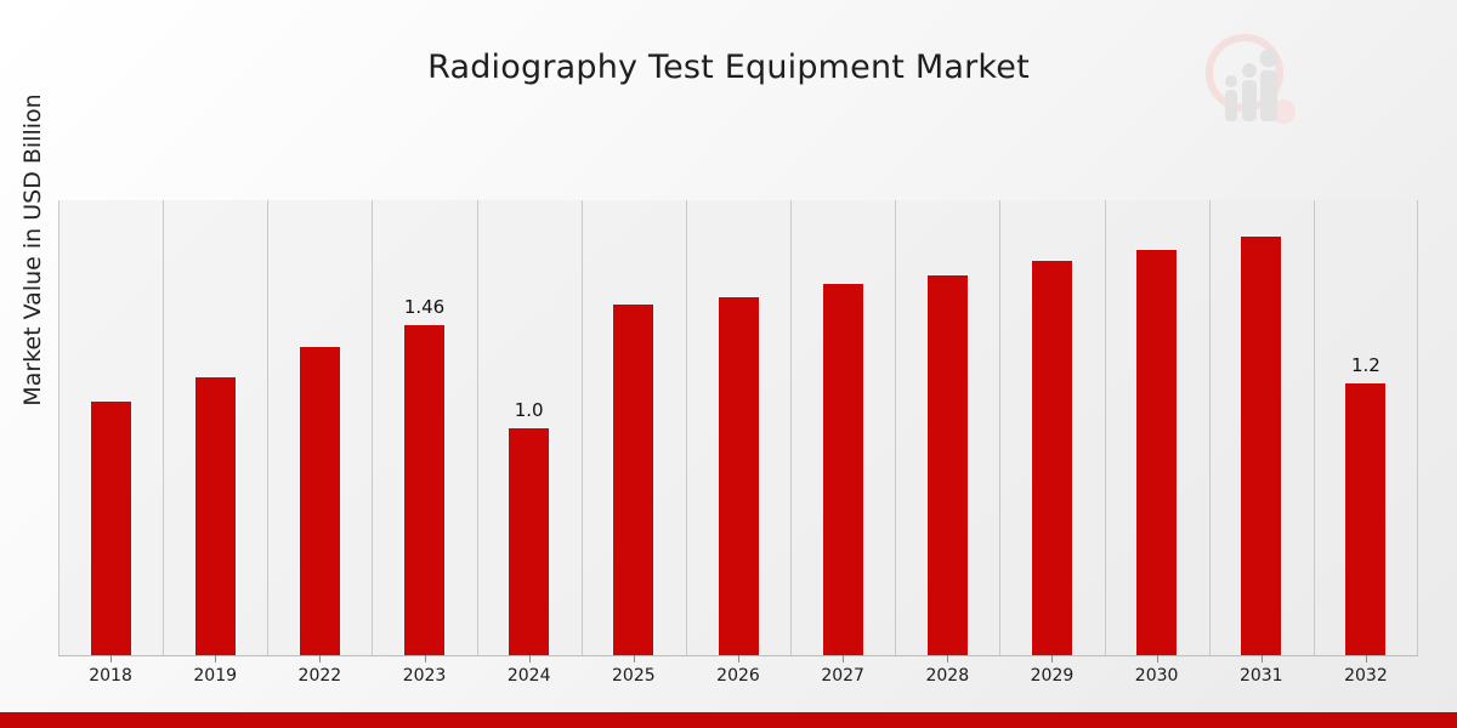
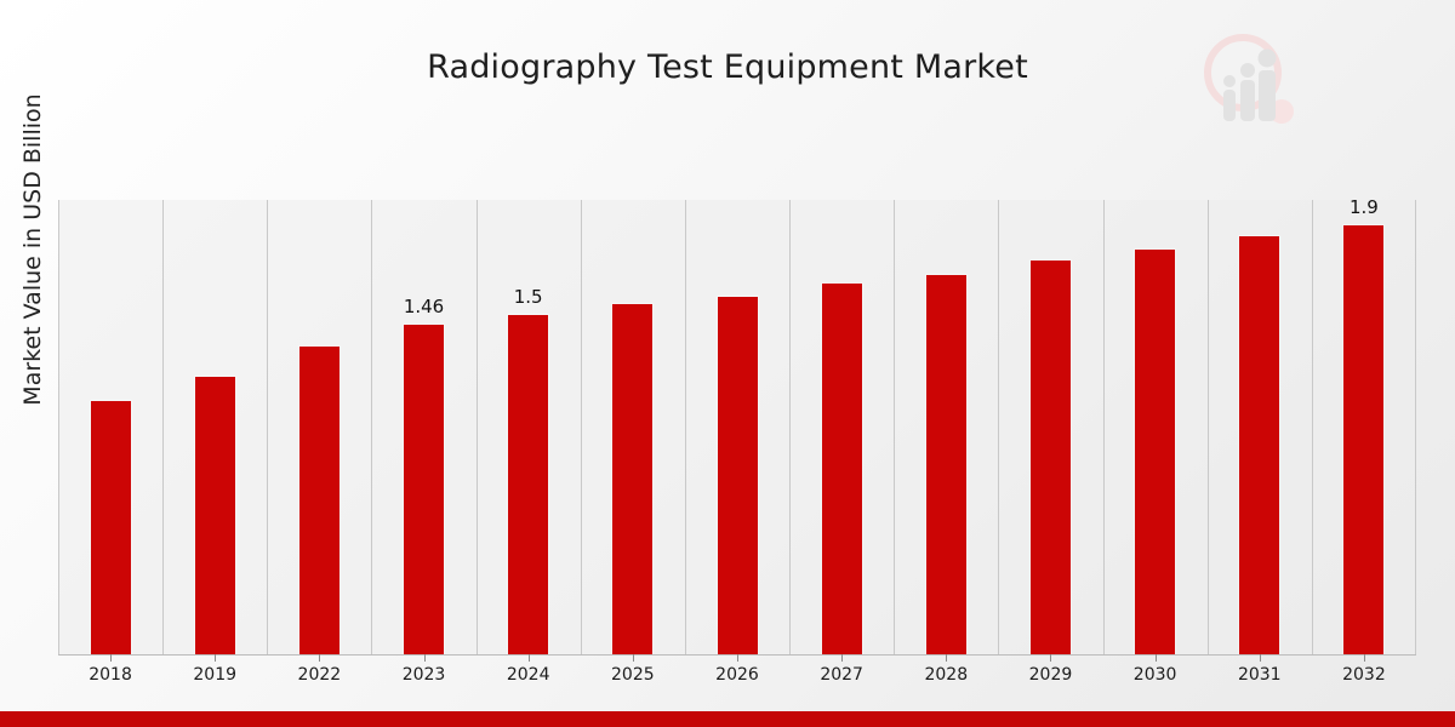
2024: 1.0 -> 1.5
2032: 1.2 -> 1.9
